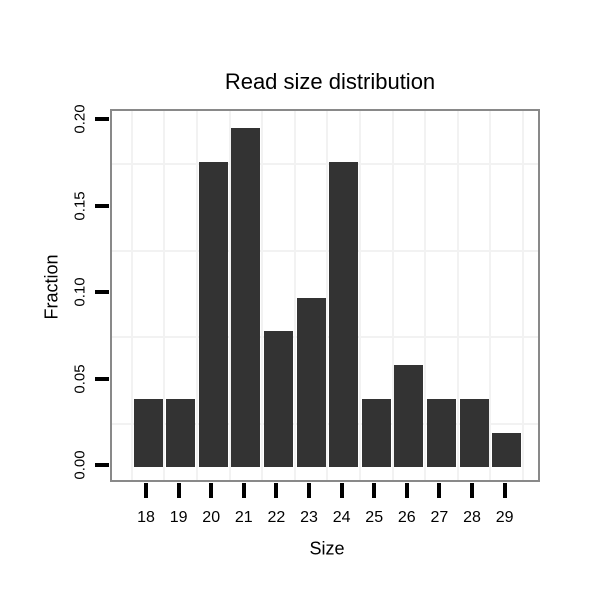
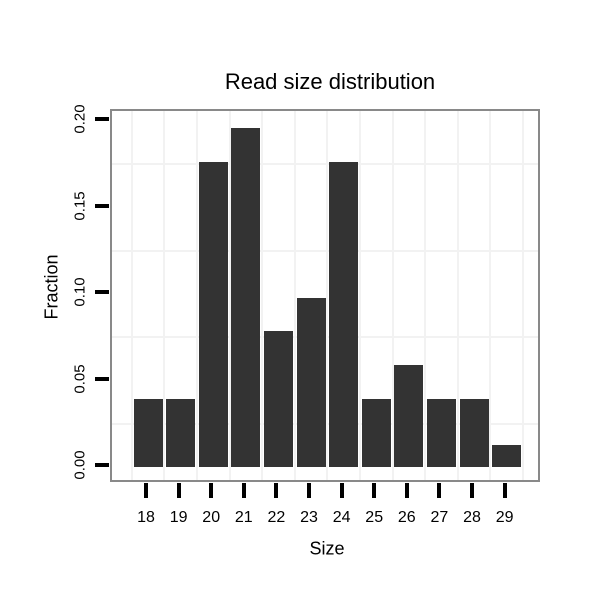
29: 0.020 -> 0.013
